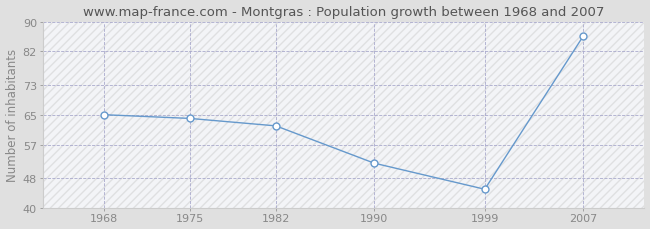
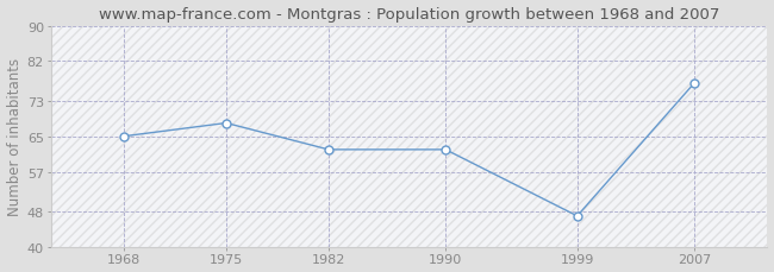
1975: 64 -> 68
1990: 52 -> 62
1999: 45 -> 47
2007: 86 -> 77
